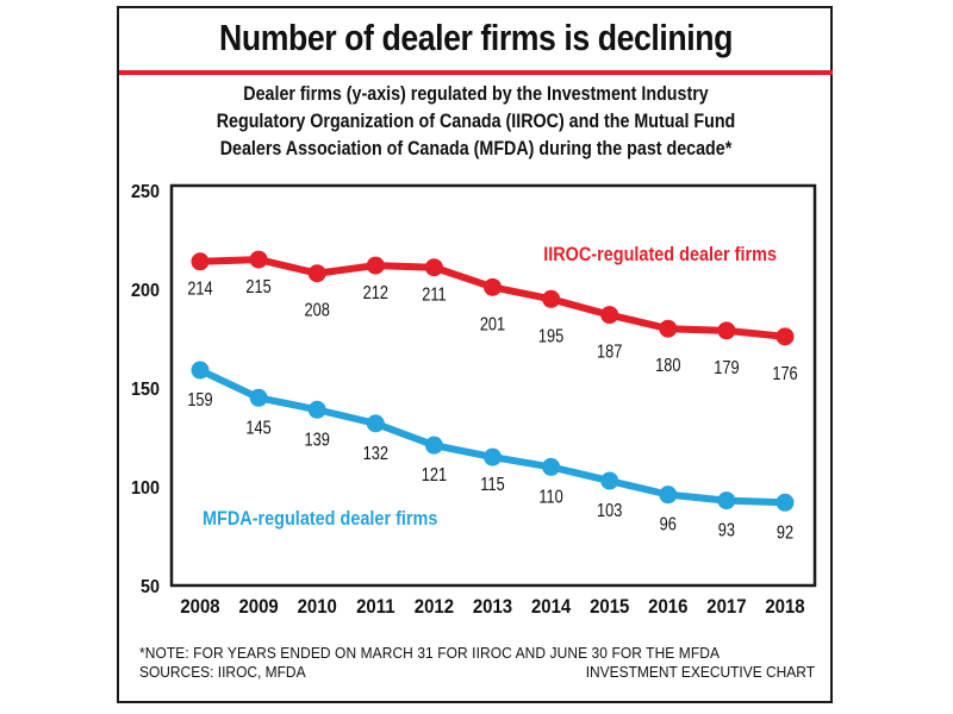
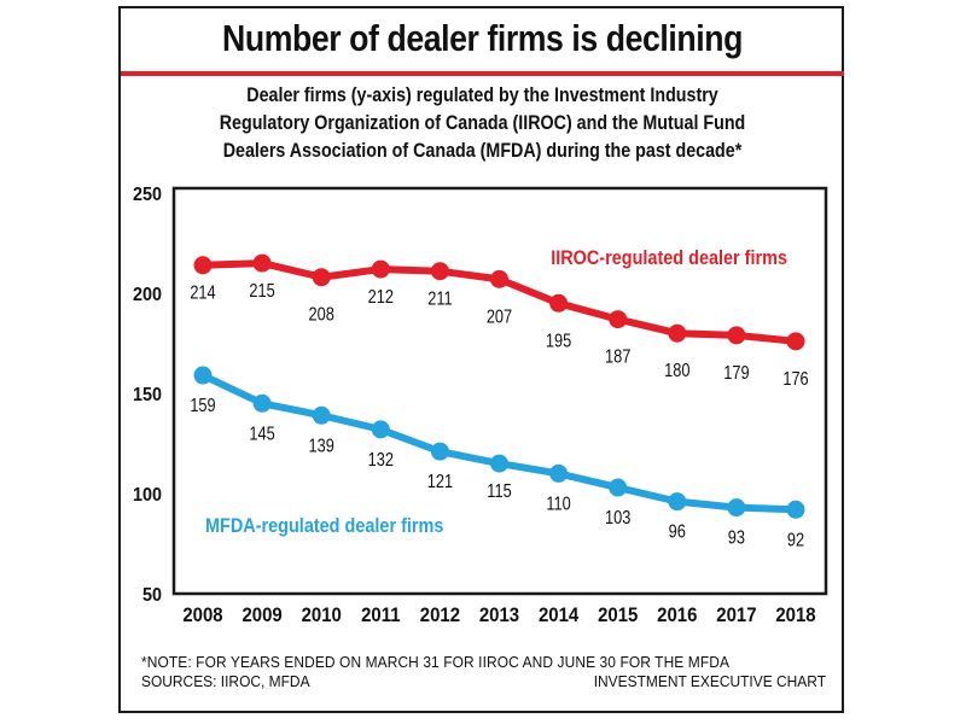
IIROC-regulated dealer firms/2013: 201 -> 207
